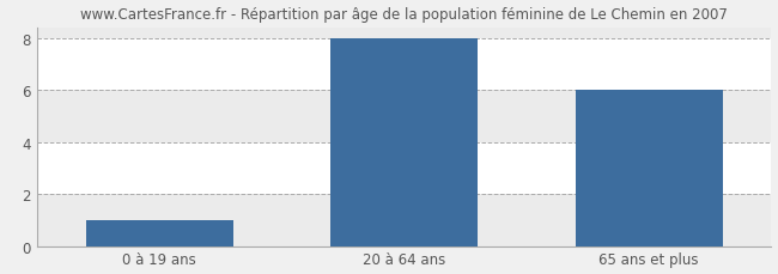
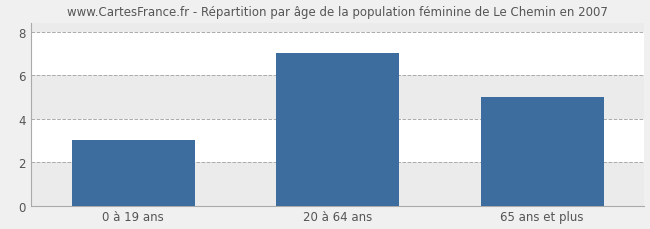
0 à 19 ans: 1 -> 3
20 à 64 ans: 8 -> 7
65 ans et plus: 6 -> 5
